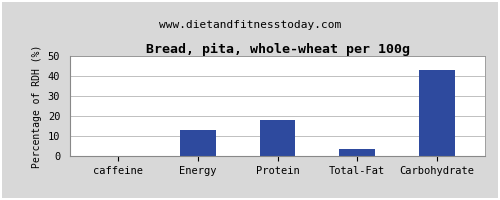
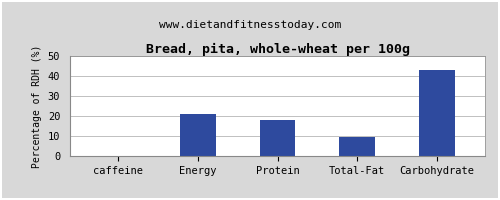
Energy: 13.0 -> 21.0
Total-Fat: 3.5 -> 9.5
